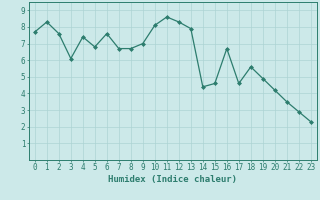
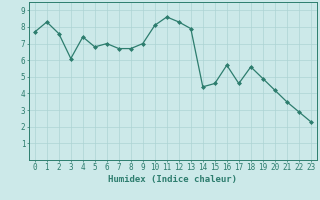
6: 7.6 -> 7.0
16: 6.7 -> 5.7
